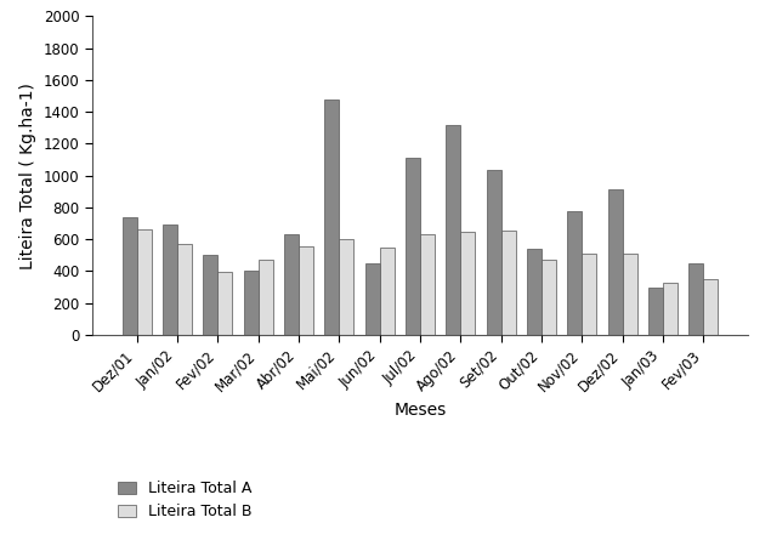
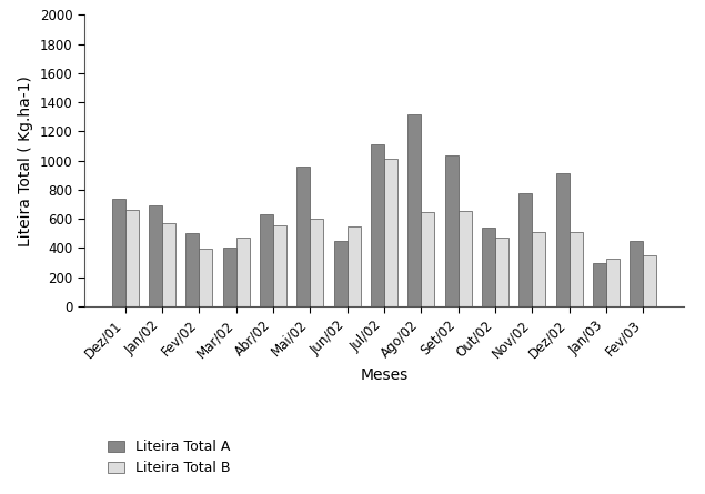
Liteira Total A/Mai/02: 1480 -> 960
Liteira Total B/Jul/02: 630 -> 1010
